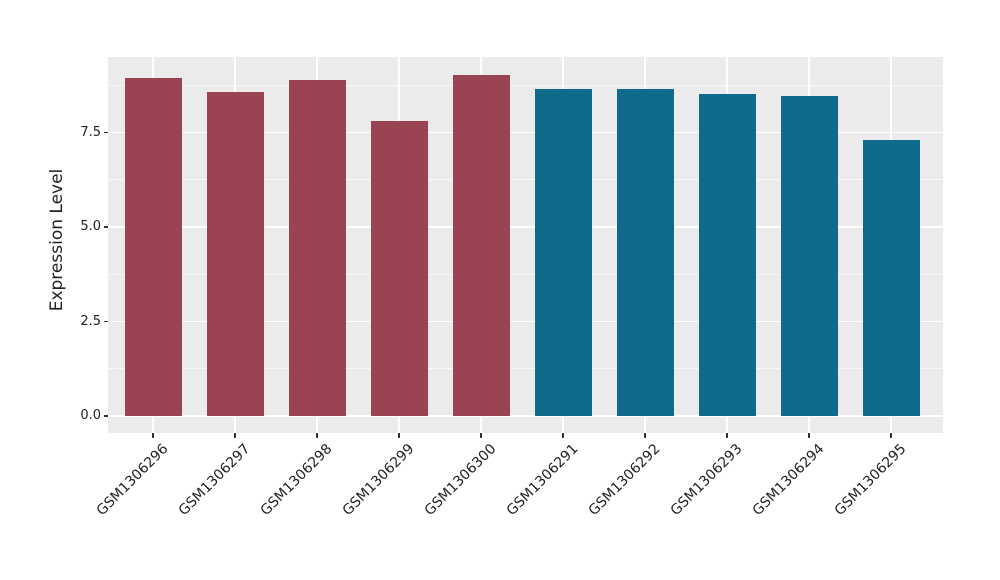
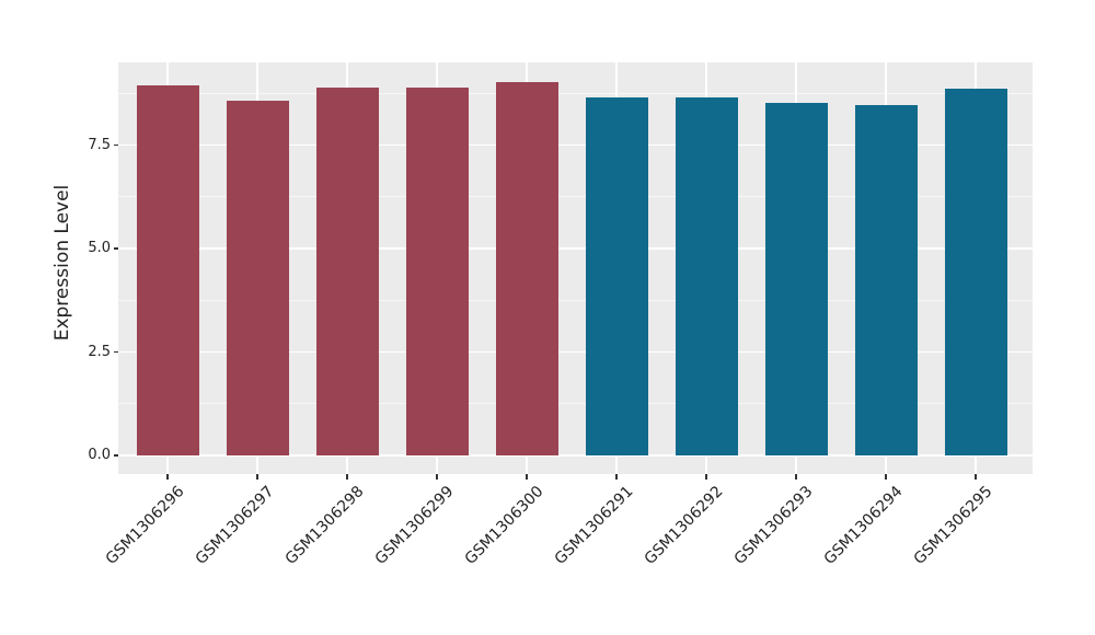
GSM1306299: 7.8 -> 8.9
GSM1306295: 7.3 -> 8.9
